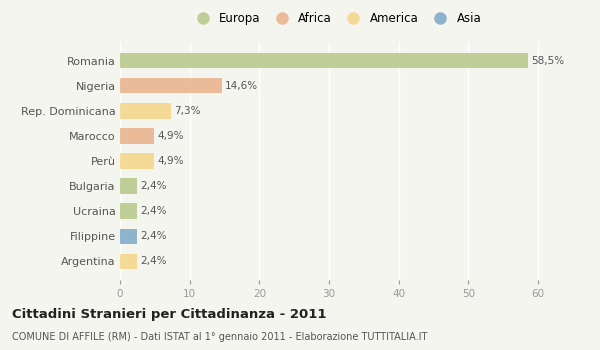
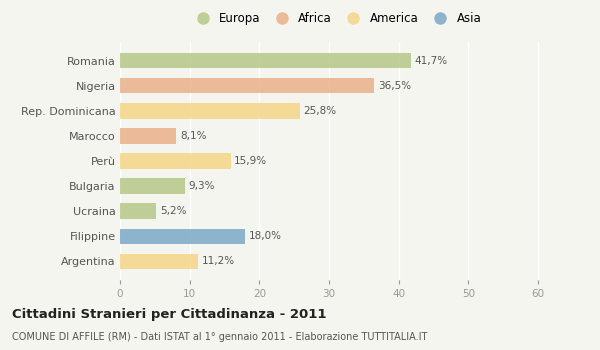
Romania: 58,5% -> 41,7%
Nigeria: 14,6% -> 36,5%
Rep. Dominicana: 7,3% -> 25,8%
Marocco: 4,9% -> 8,1%
Perù: 4,9% -> 15,9%
Bulgaria: 2,4% -> 9,3%
Ucraina: 2,4% -> 5,2%
Filippine: 2,4% -> 18,0%
Argentina: 2,4% -> 11,2%
